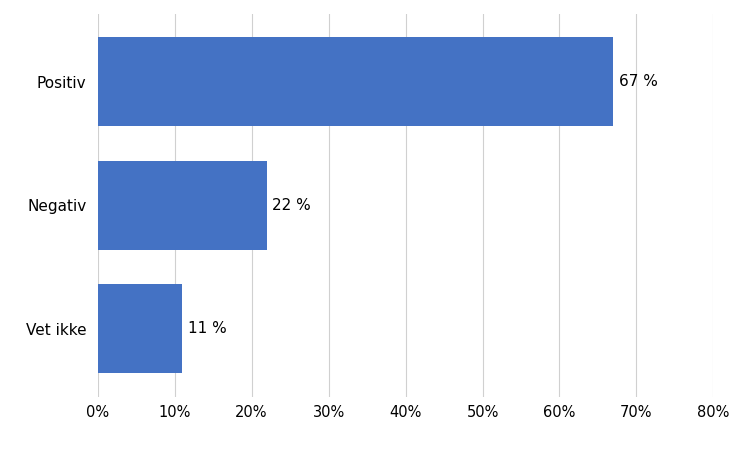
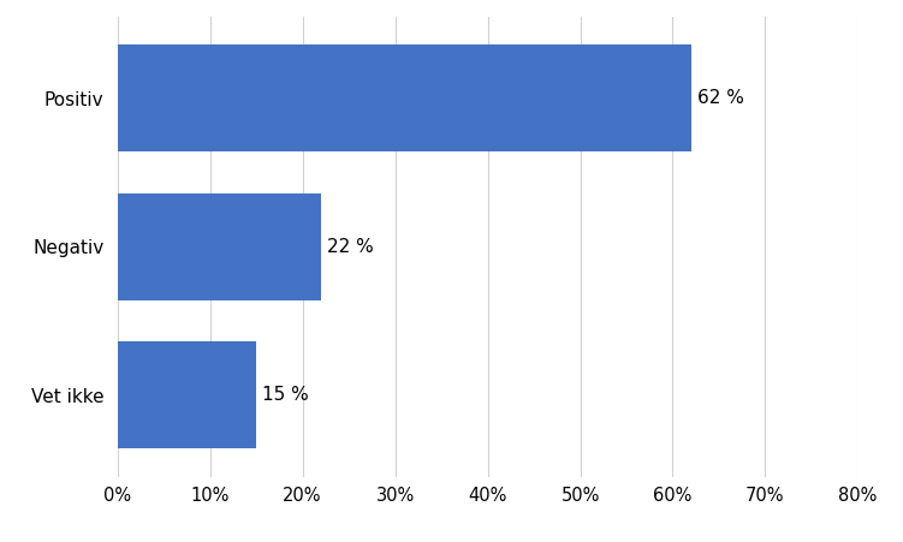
Positiv: 67 -> 62
Vet ikke: 11 -> 15
